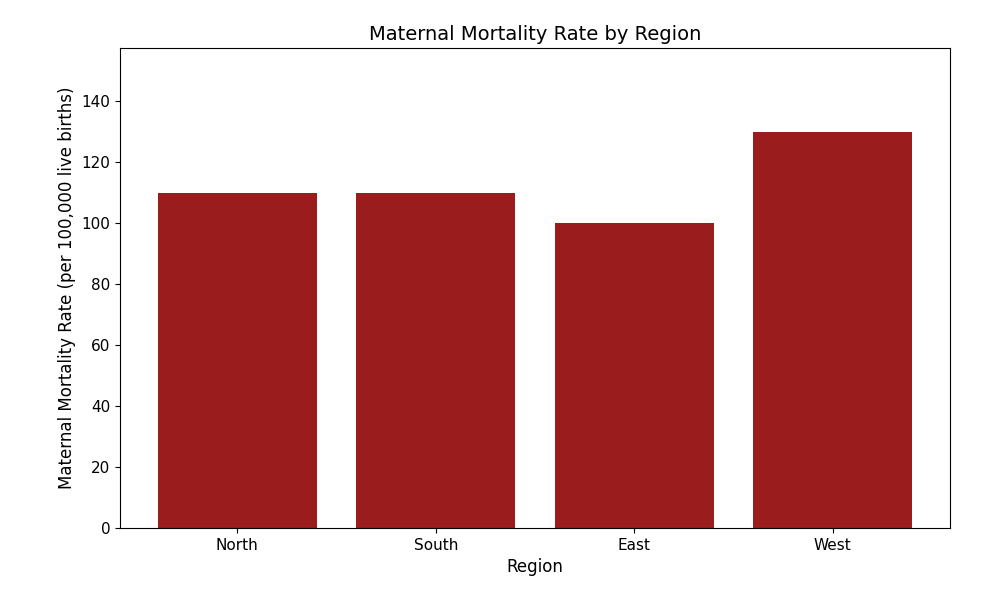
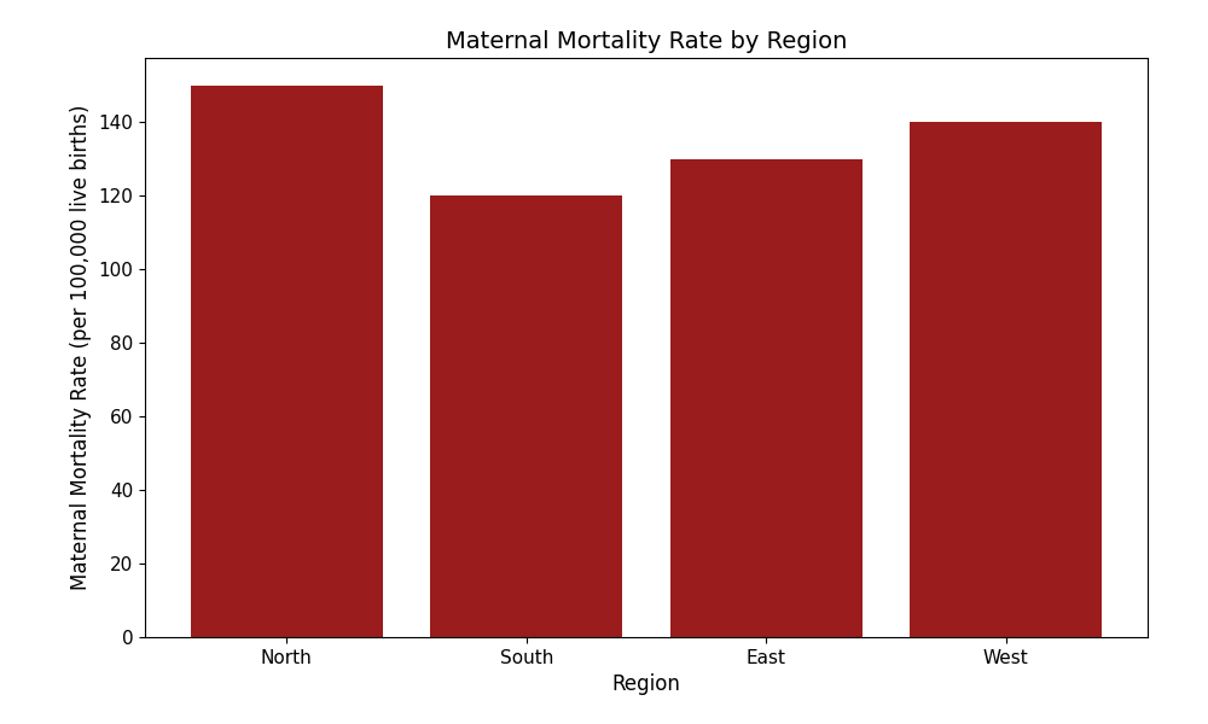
North: 110 -> 150
South: 110 -> 120
East: 100 -> 130
West: 130 -> 140
